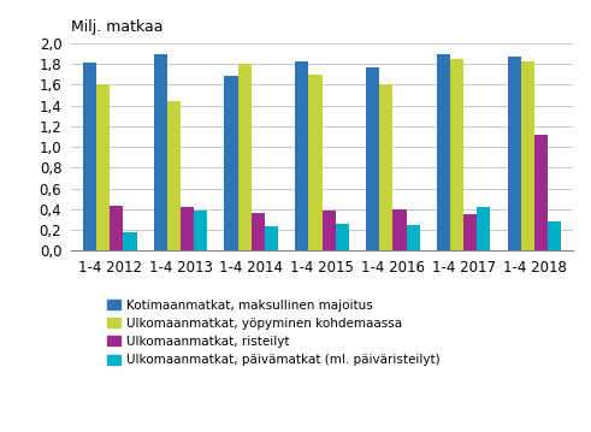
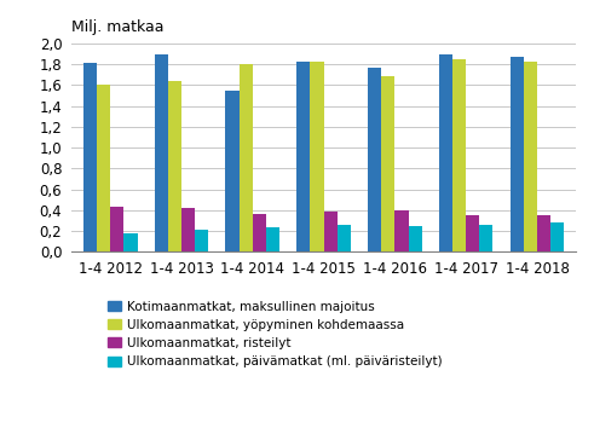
Ulkomaanmatkat, yöpyminen kohdemaassa/1-4 2013: 1,44 -> 1,64
Ulkomaanmatkat, päivämatkat (ml. päiväristeilyt)/1-4 2013: 0,38 -> 0,21
Kotimaanmatkat, maksullinen majoitus/1-4 2014: 1,68 -> 1,55
Ulkomaanmatkat, yöpyminen kohdemaassa/1-4 2015: 1,70 -> 1,82
Ulkomaanmatkat, yöpyminen kohdemaassa/1-4 2016: 1,60 -> 1,68
Ulkomaanmatkat, päivämatkat (ml. päiväristeilyt)/1-4 2017: 0,42 -> 0,26
Ulkomaanmatkat, risteilyt/1-4 2018: 1,12 -> 0,35
